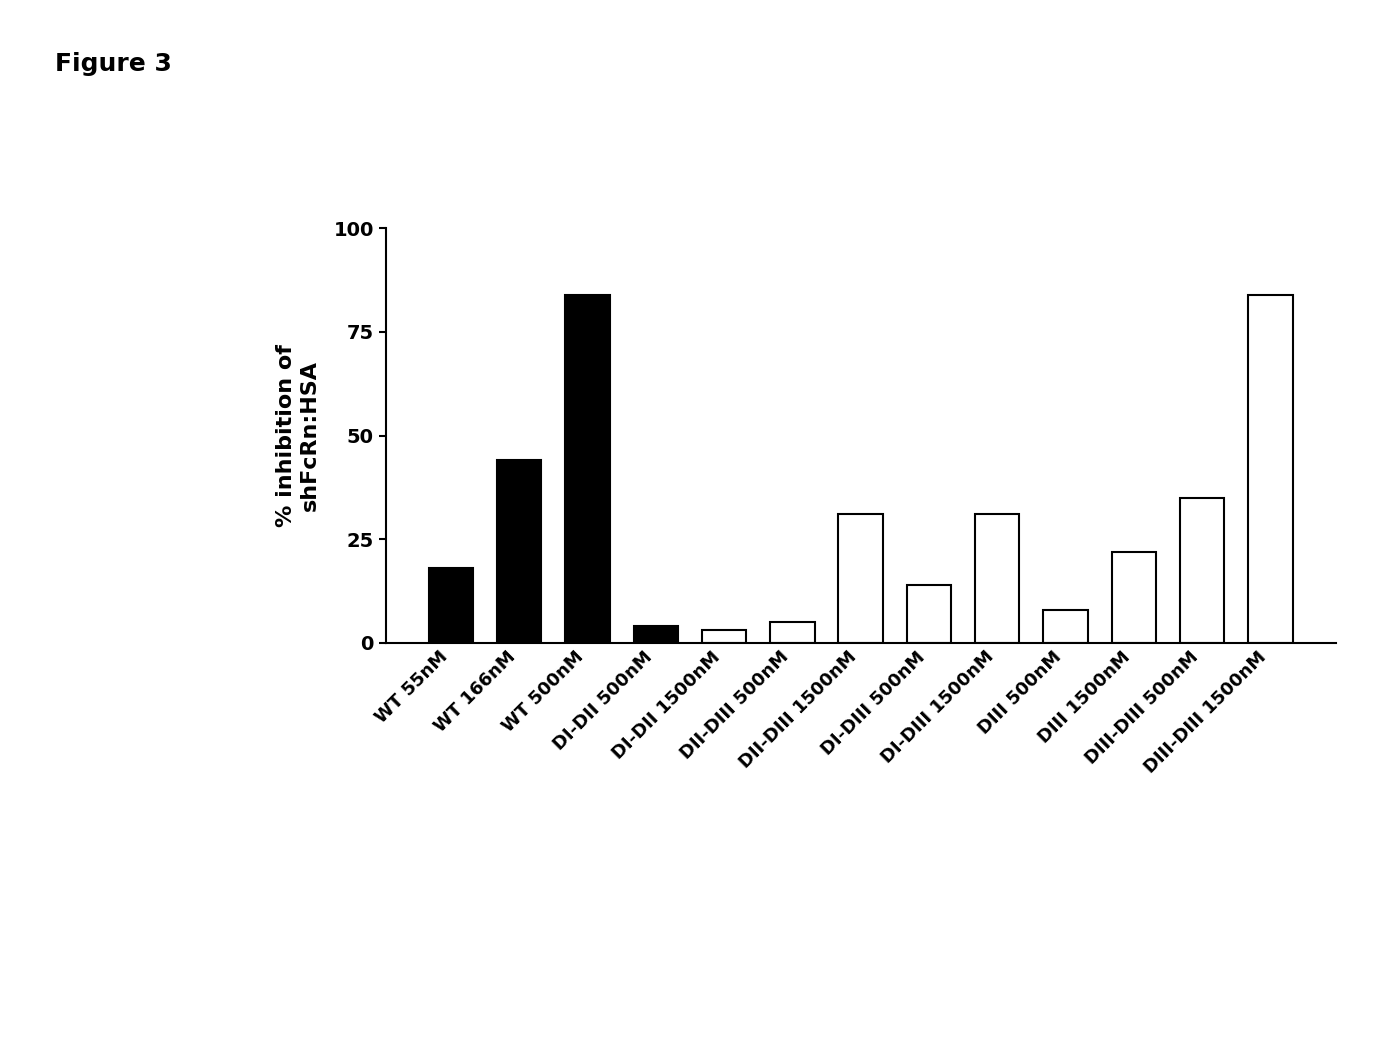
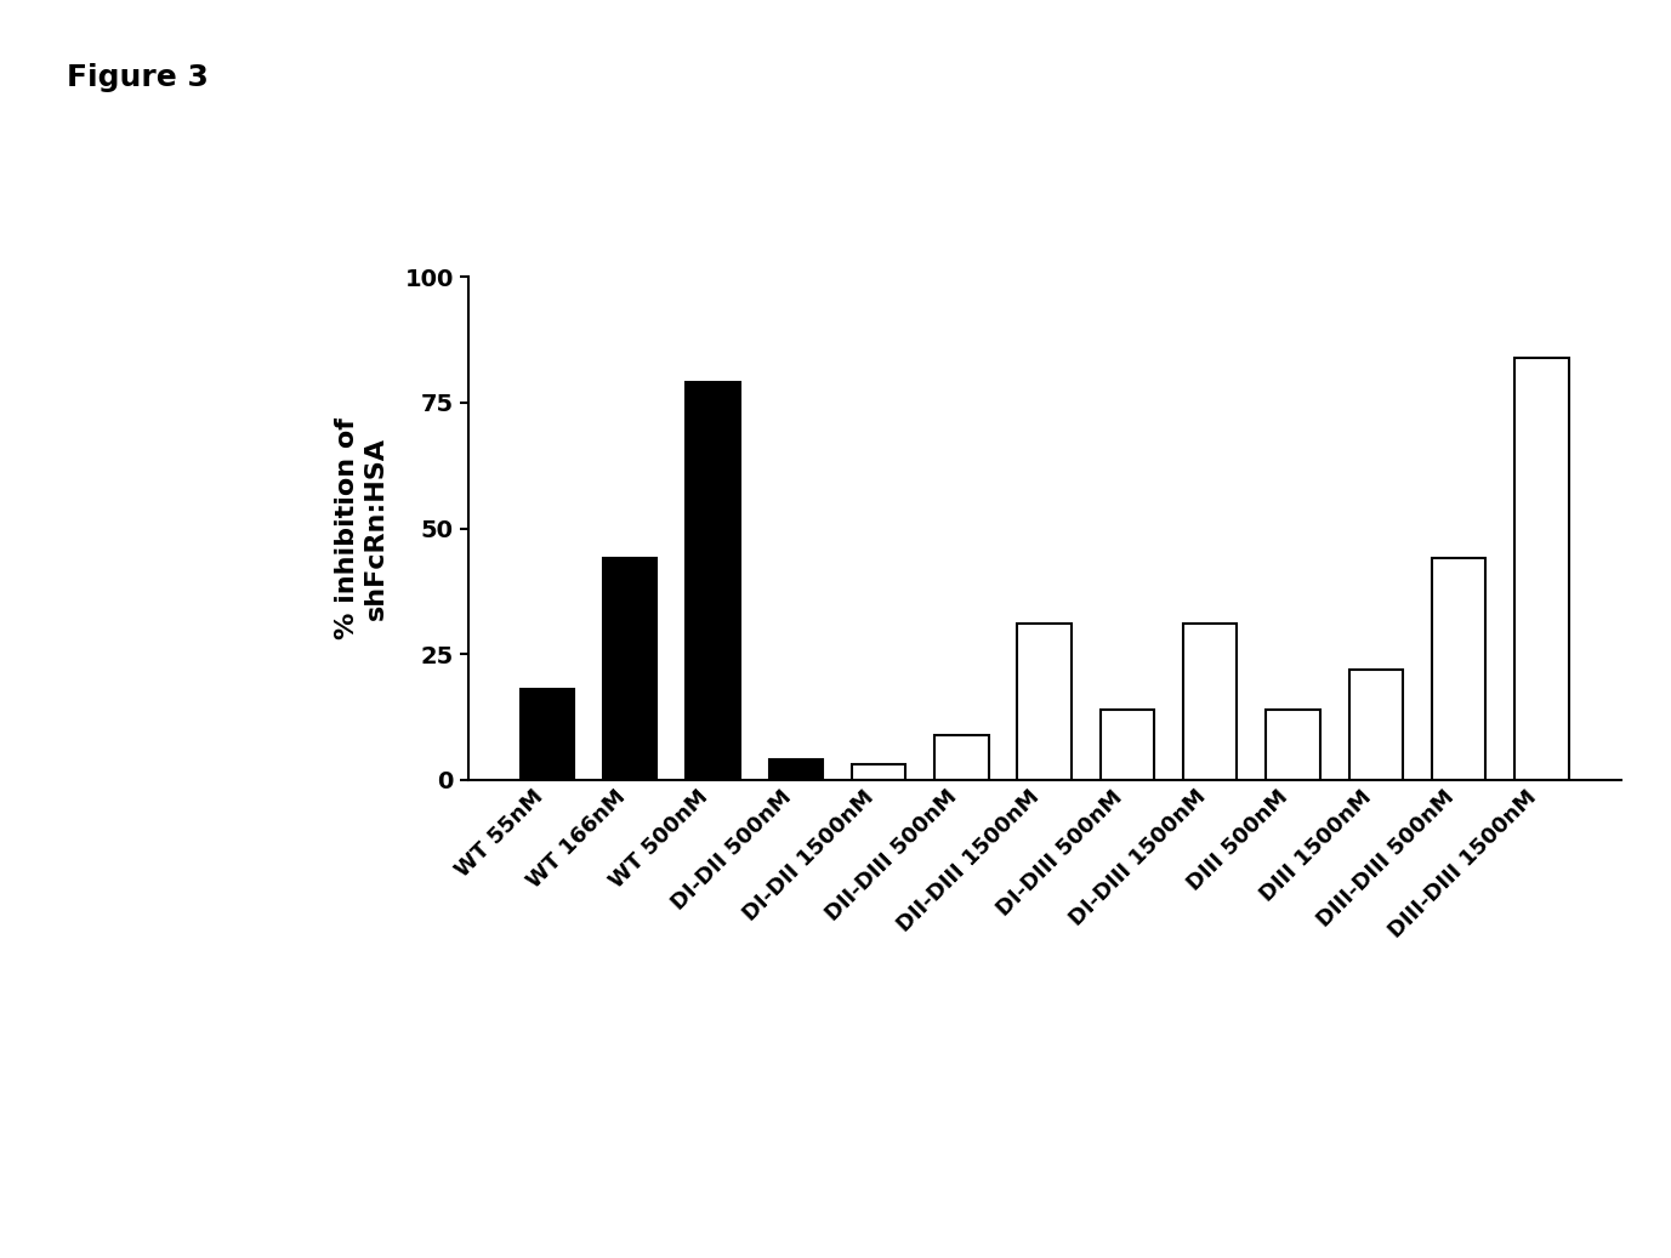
WT 500nM: 84 -> 79
DII-DIII 500nM: 5 -> 9
DIII 500nM: 8 -> 14
DIII-DIII 500nM: 35 -> 44
